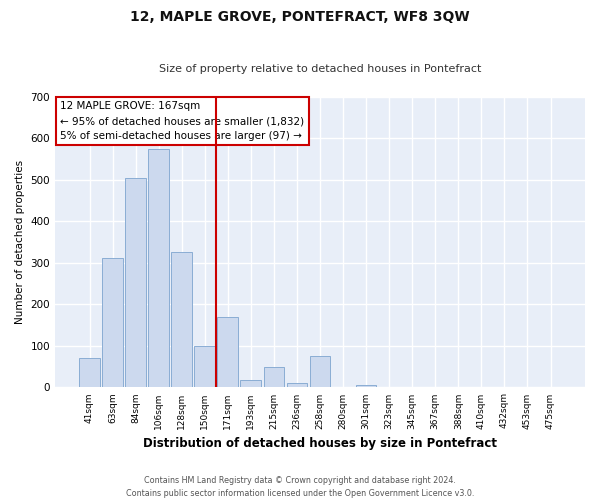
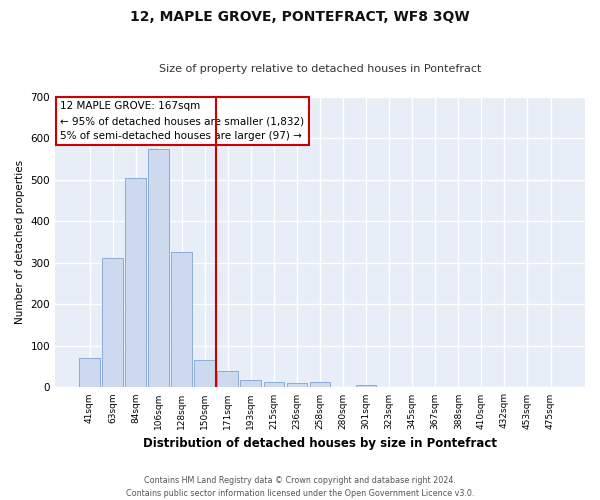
150sqm: 100 -> 66
171sqm: 170 -> 40
215sqm: 50 -> 13
258sqm: 75 -> 13
